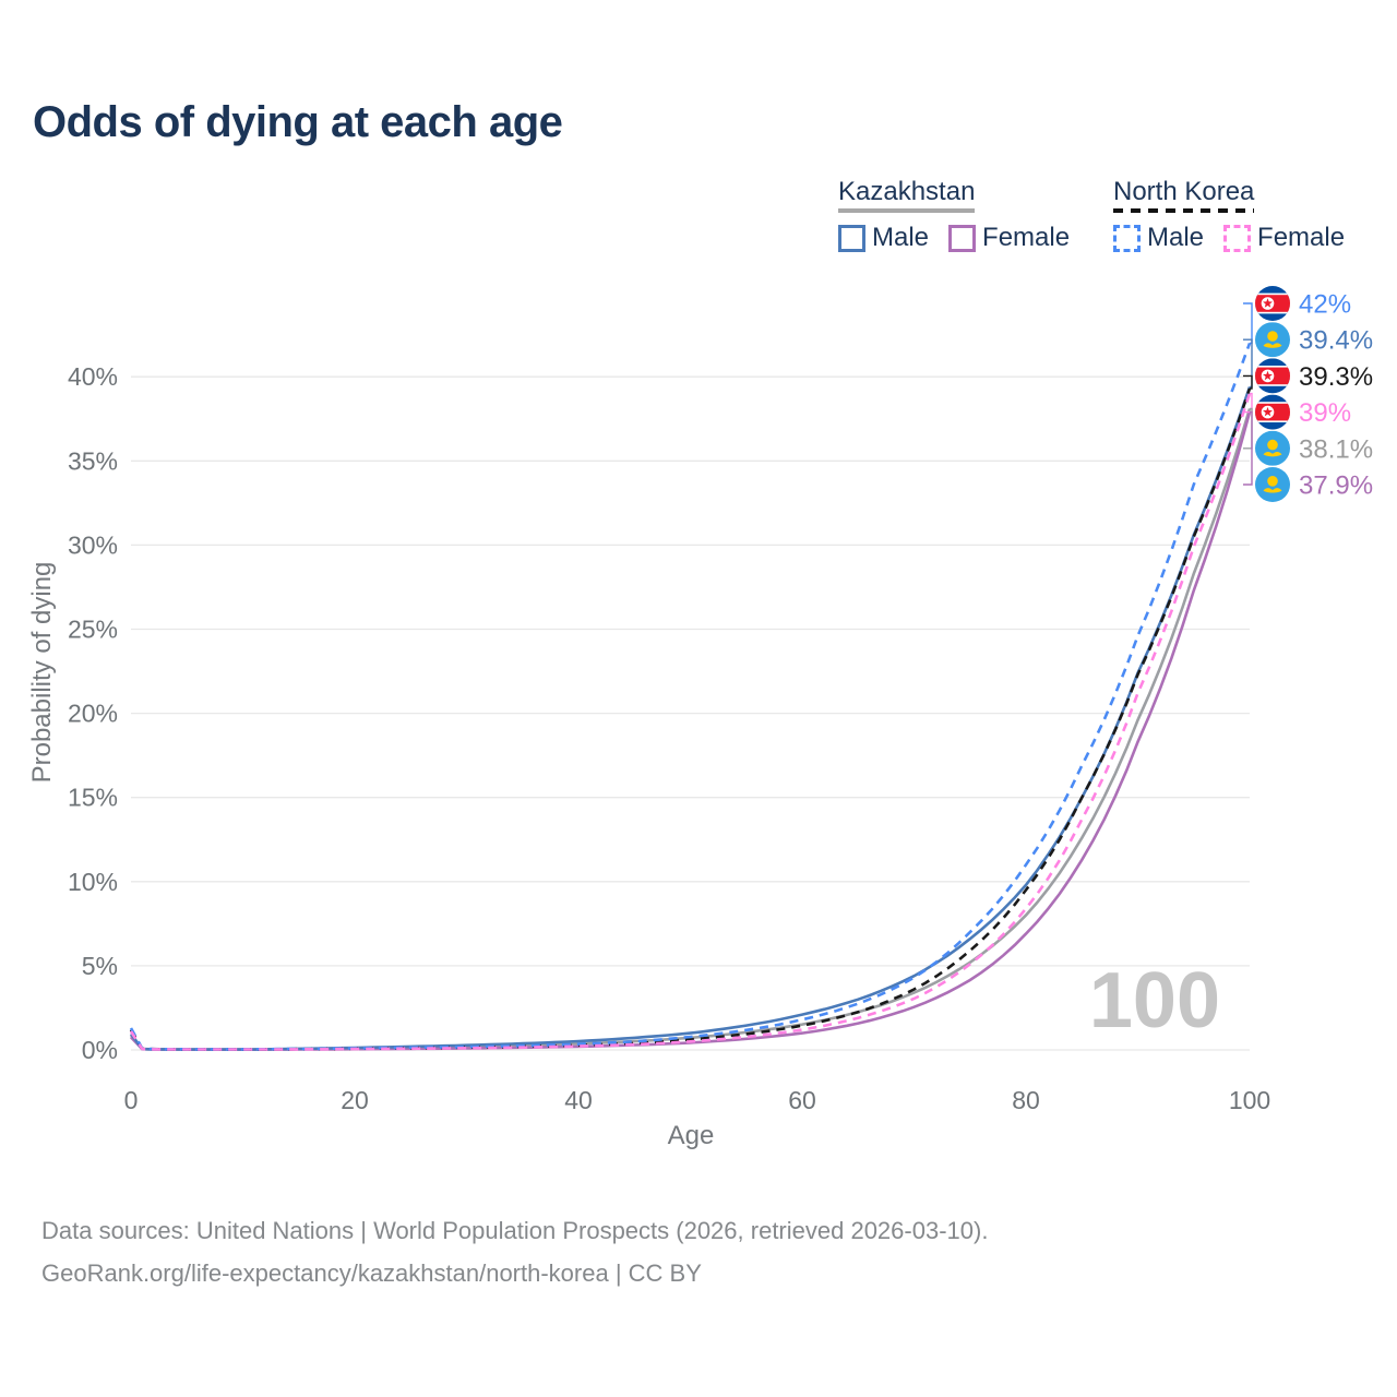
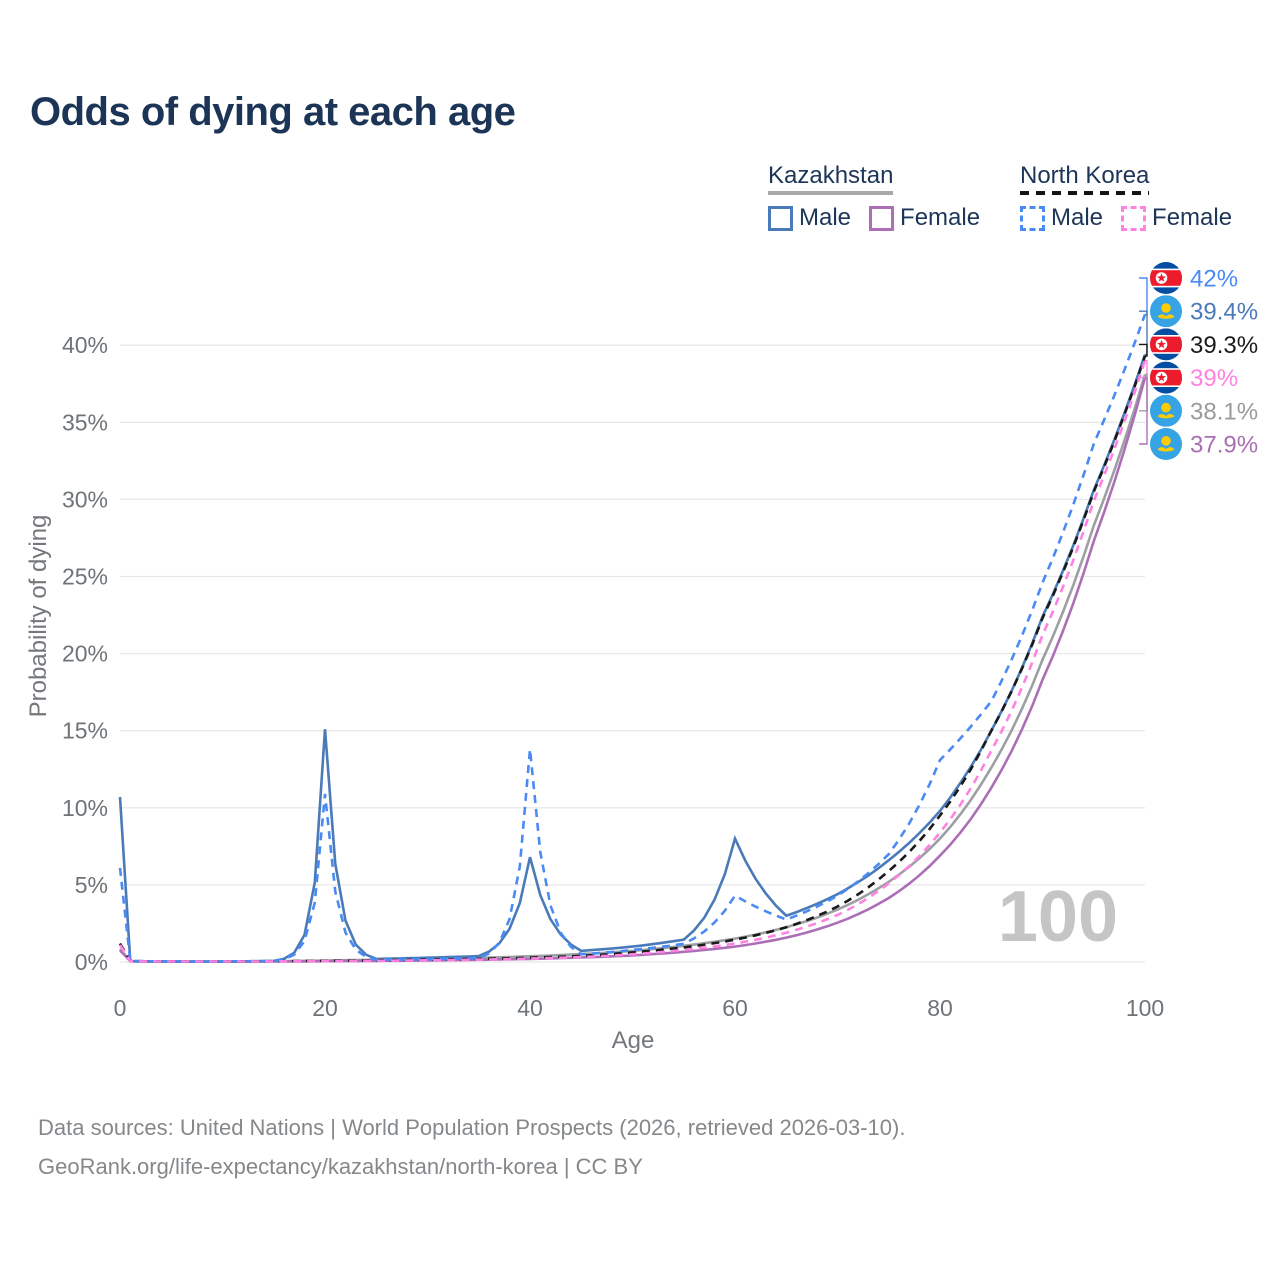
North Korea Male/0: 1.3% -> 6.1%
Kazakhstan Male/0: 0.9% -> 10.7%
North Korea Male/20: 0.1% -> 10.9%
Kazakhstan Male/20: 0.1% -> 15.1%
North Korea Male/40: 0.3% -> 13.8%
Kazakhstan Male/40: 0.5% -> 6.8%
North Korea Male/60: 1.8% -> 4.3%
Kazakhstan Male/60: 2.1% -> 8.0%
North Korea Male/80: 11.0% -> 13.1%
